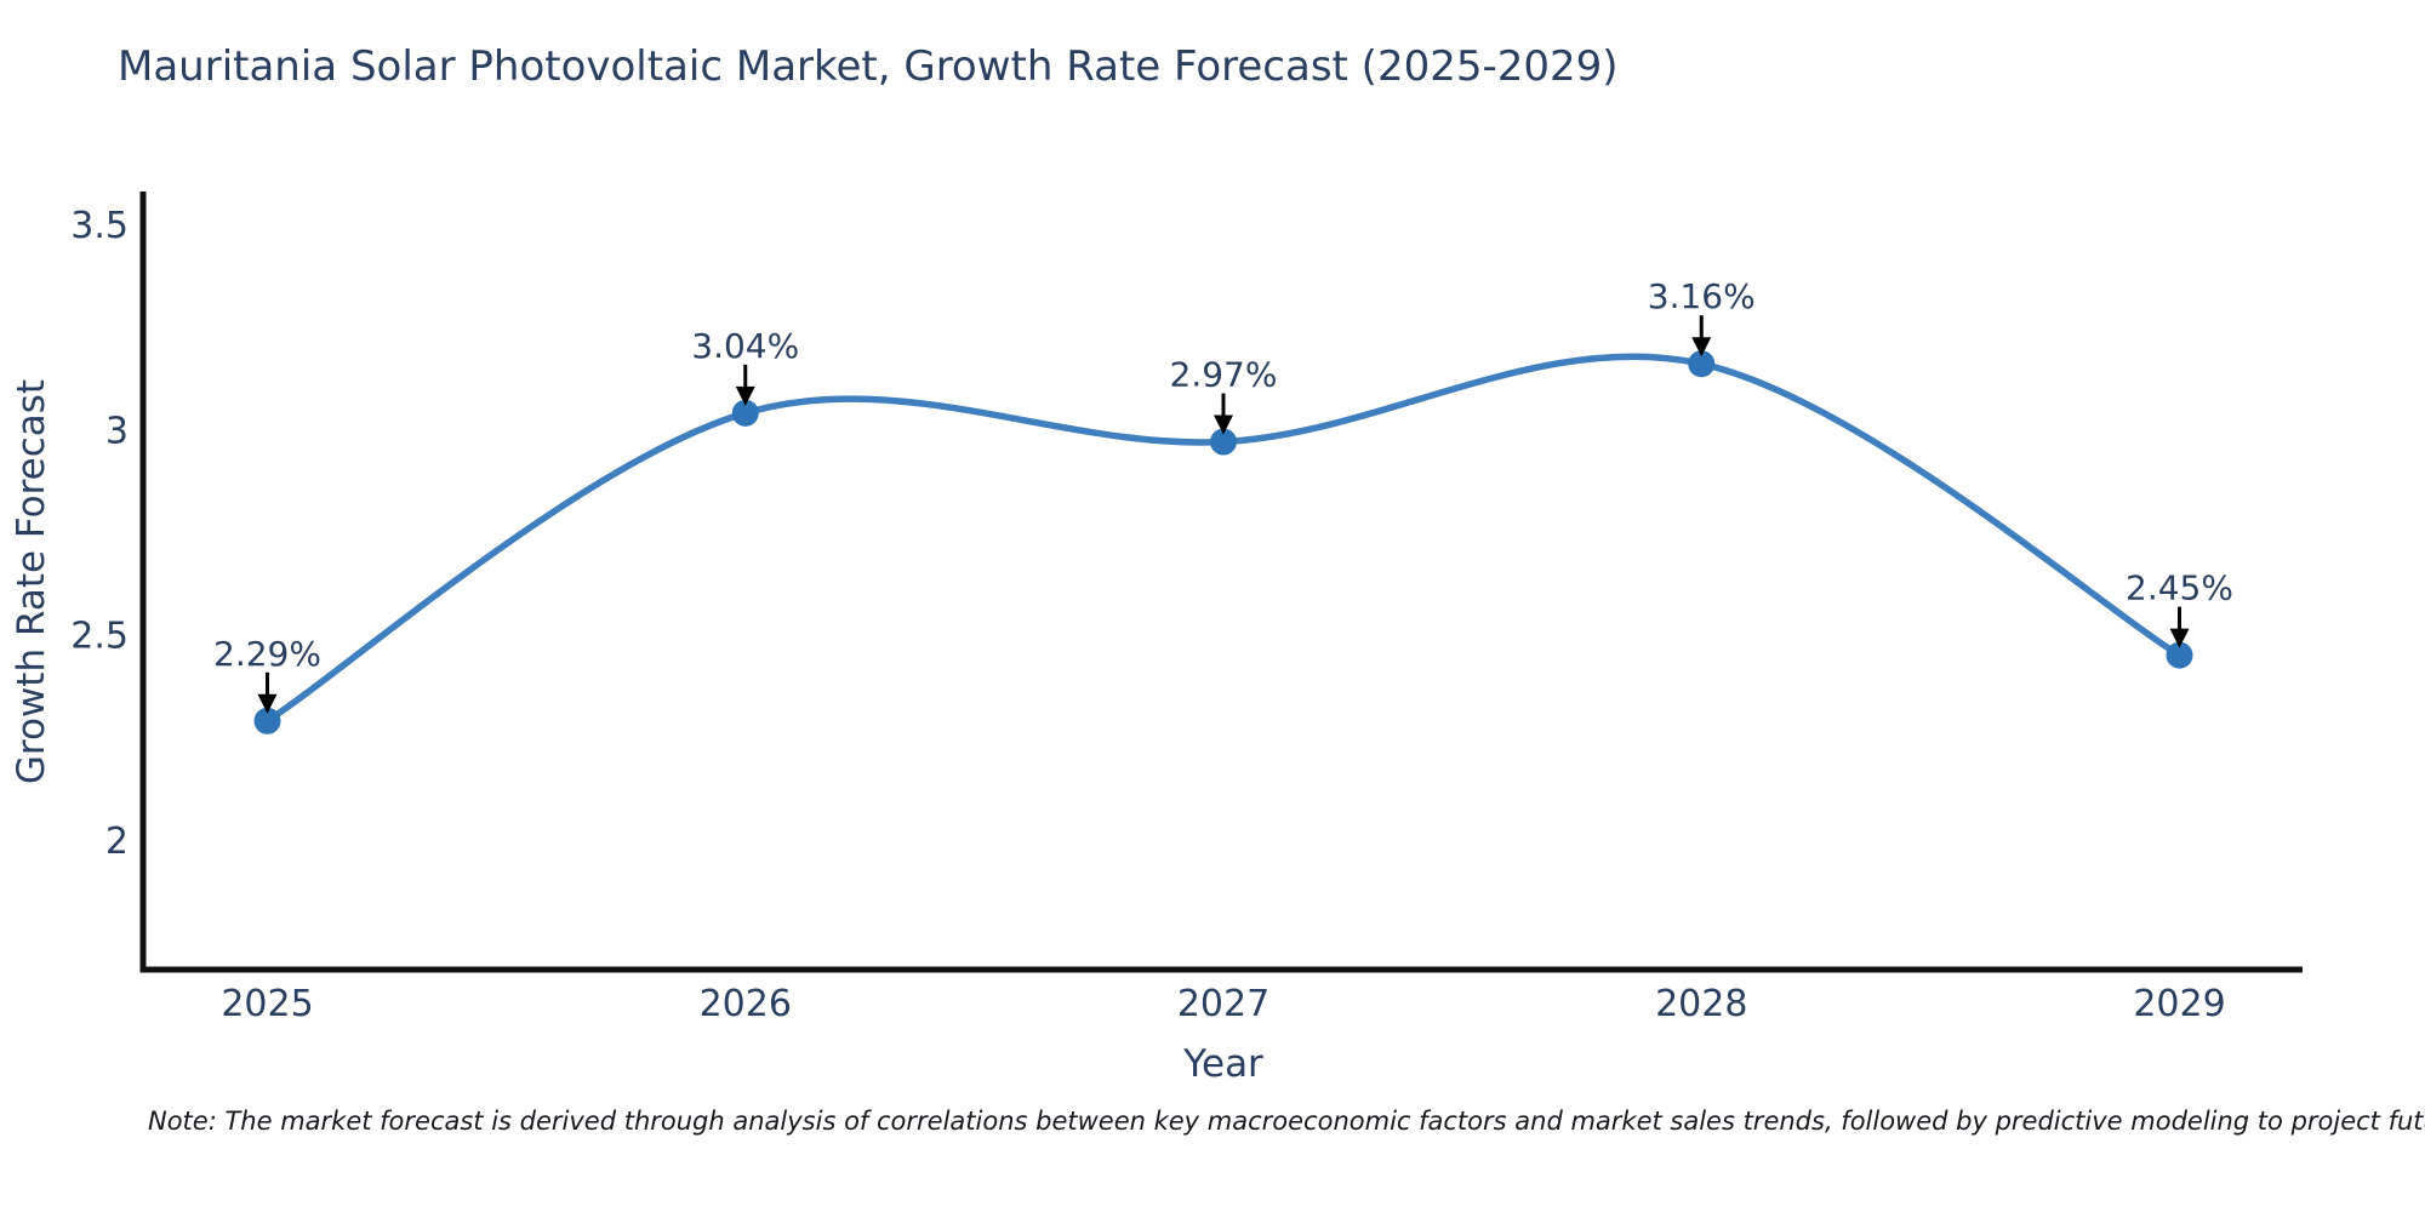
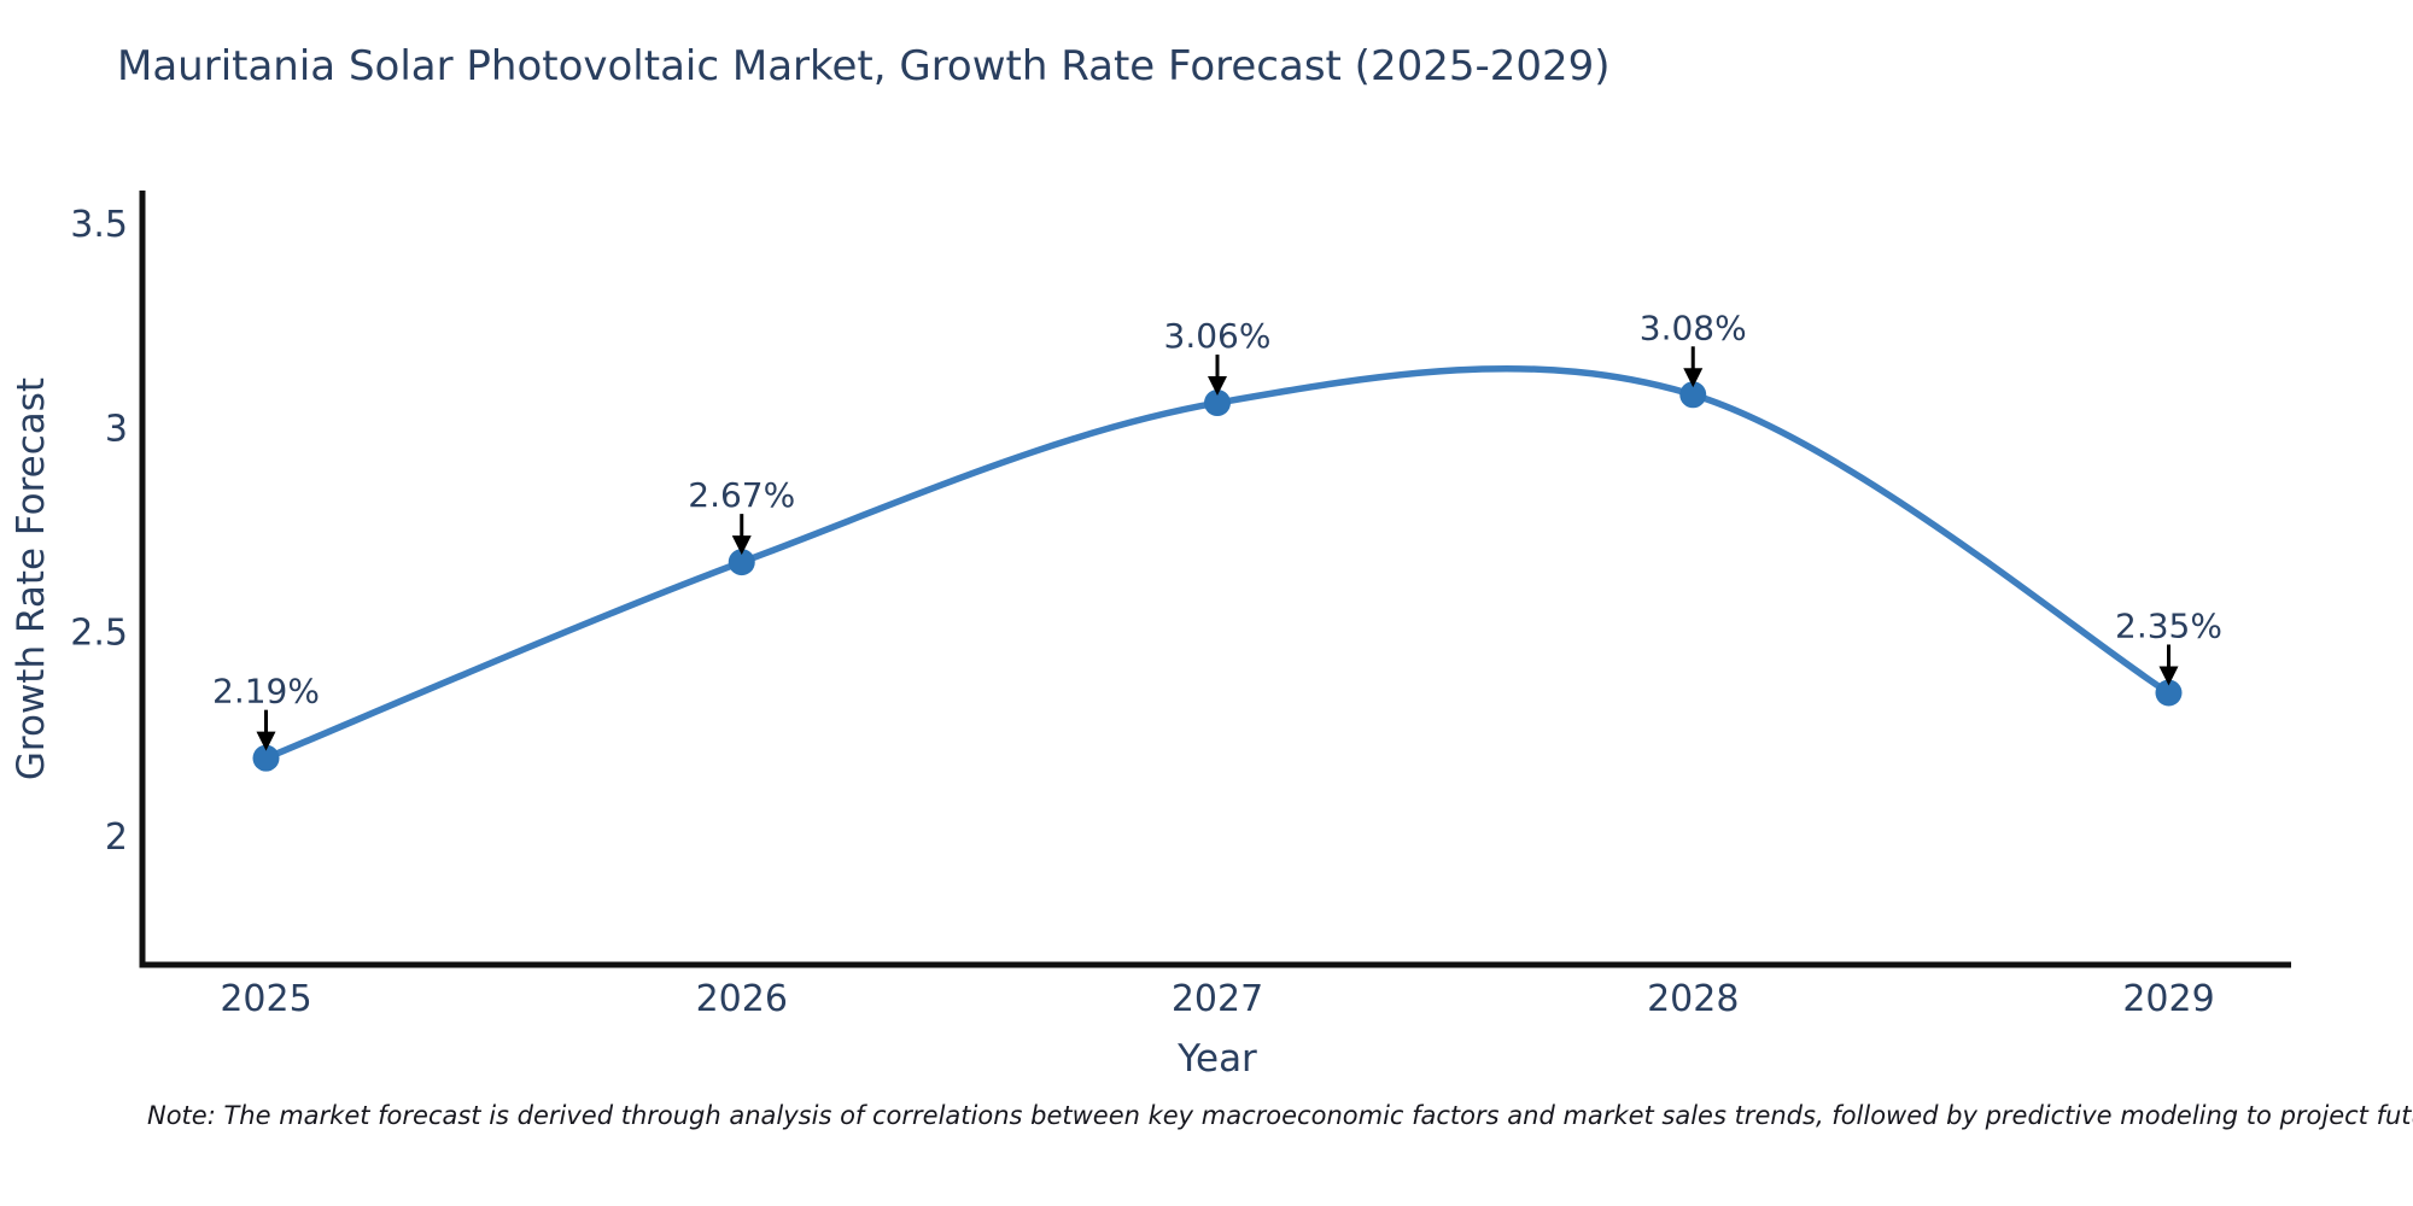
2025: 2.29% -> 2.19%
2026: 3.04% -> 2.67%
2027: 2.97% -> 3.06%
2028: 3.16% -> 3.08%
2029: 2.45% -> 2.35%
